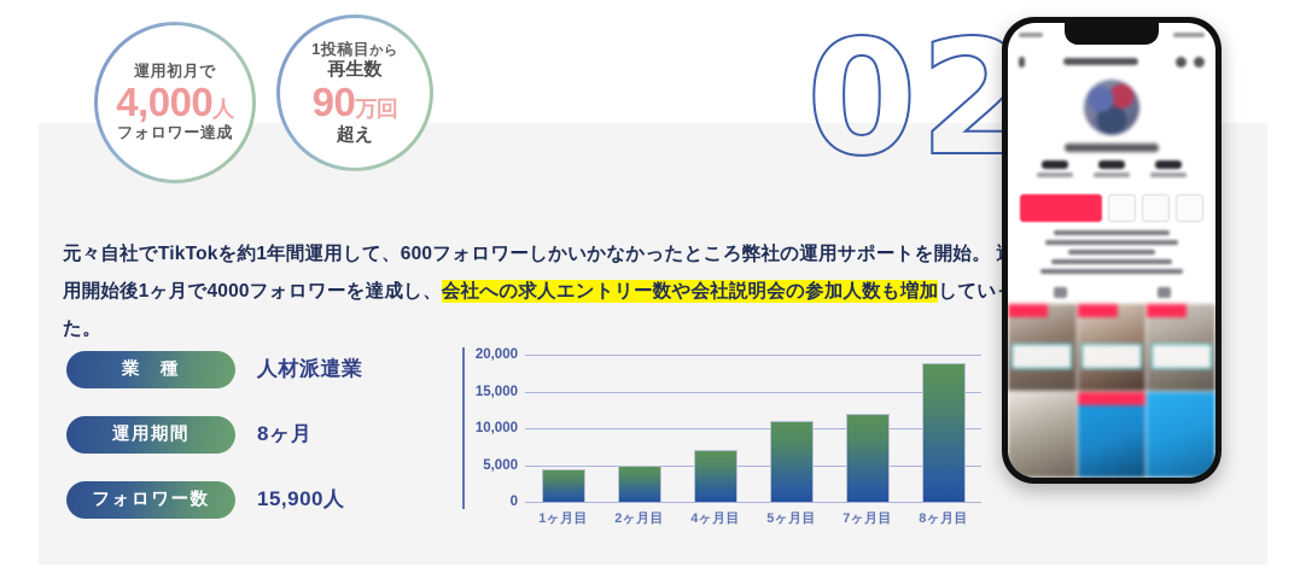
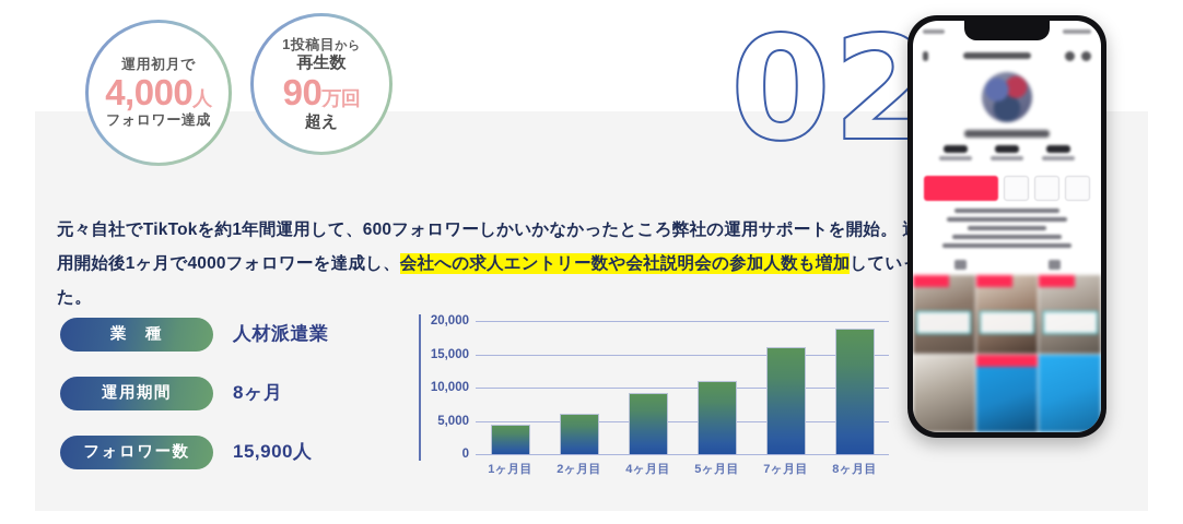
2ヶ月目: 5000 -> 6000
4ヶ月目: 7000 -> 9000
7ヶ月目: 12000 -> 16000
